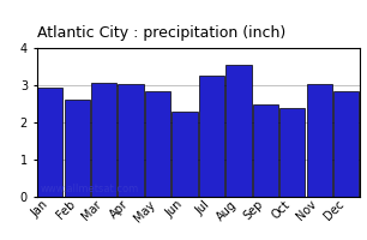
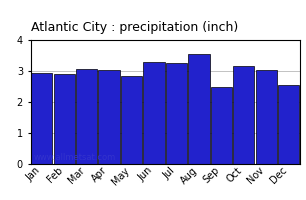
Feb: 2.60 -> 2.90
Jun: 2.28 -> 3.30
Oct: 2.40 -> 3.15
Dec: 2.84 -> 2.55
